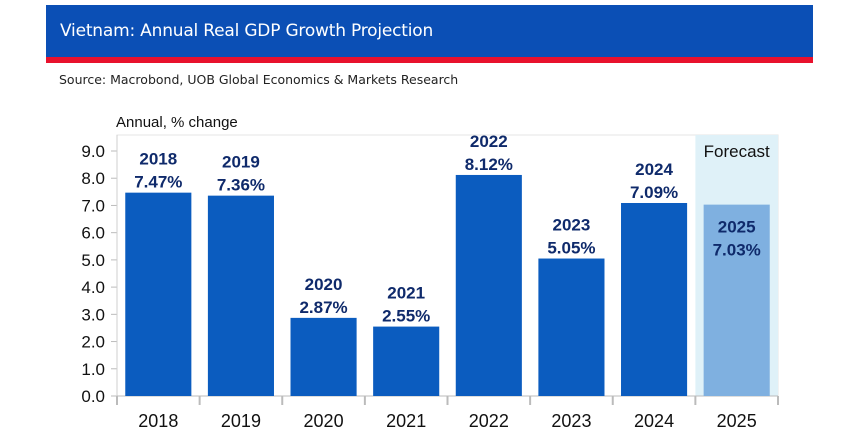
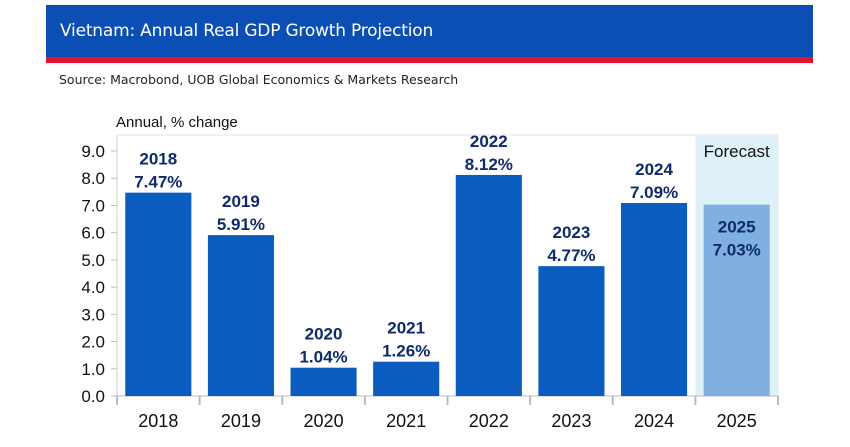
2019: 7.36% -> 5.91%
2020: 2.87% -> 1.04%
2021: 2.55% -> 1.26%
2023: 5.05% -> 4.77%
